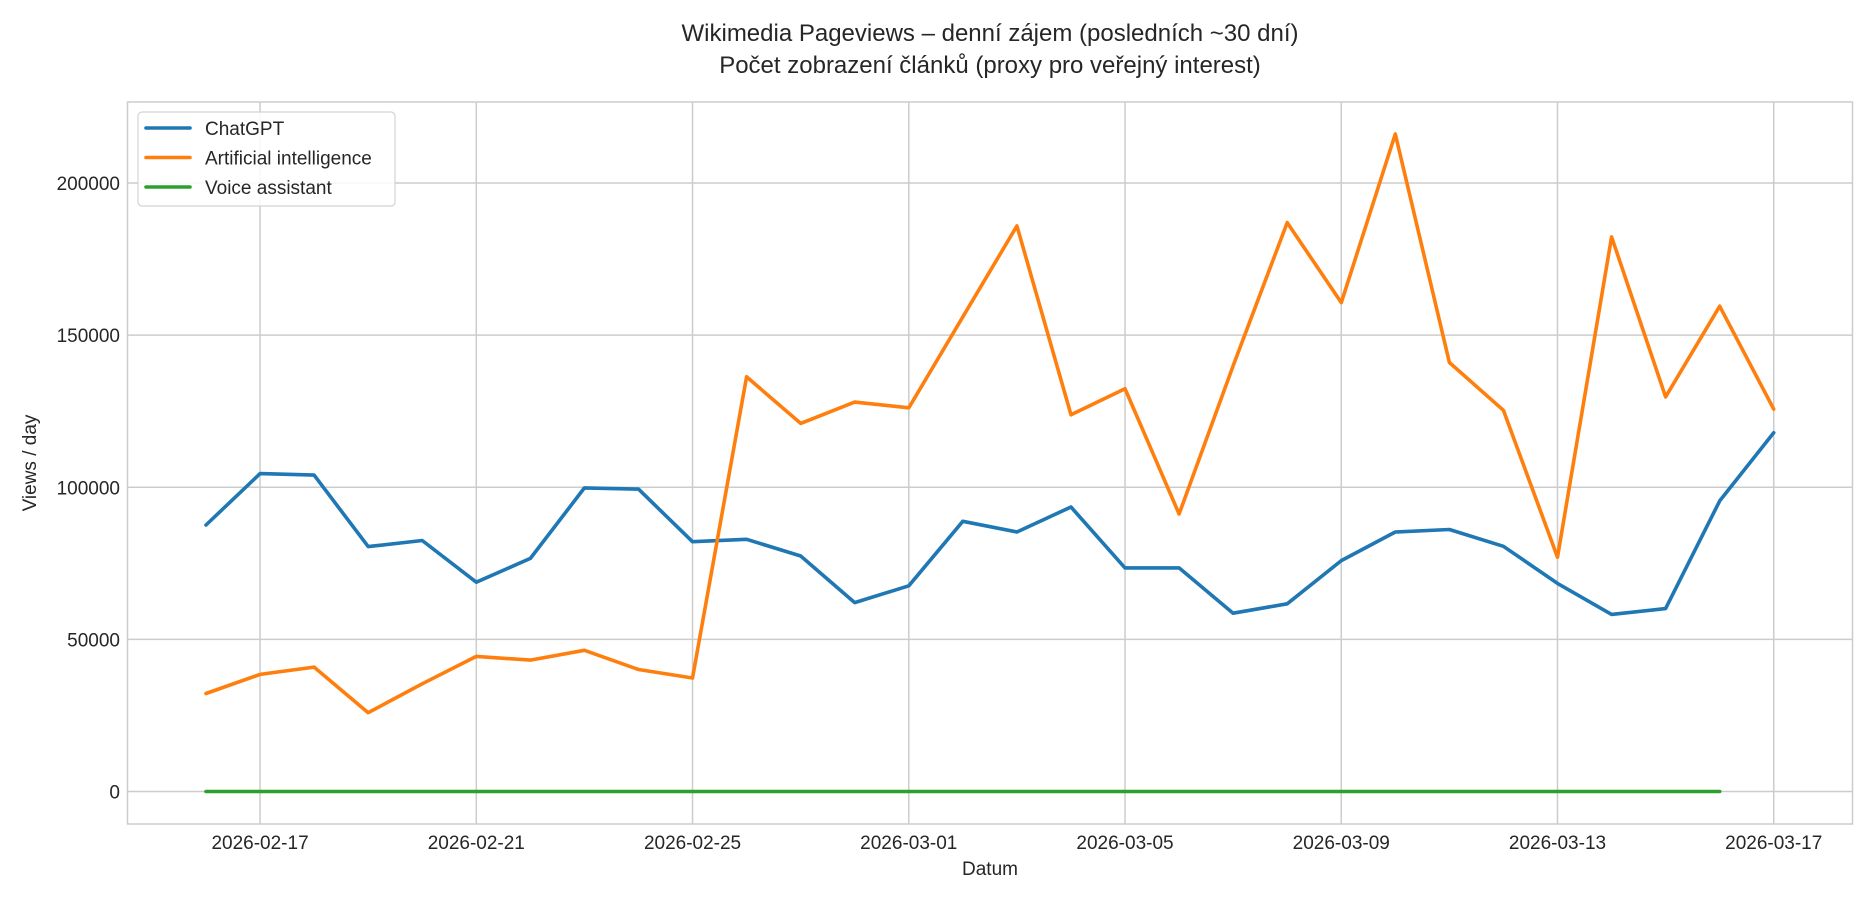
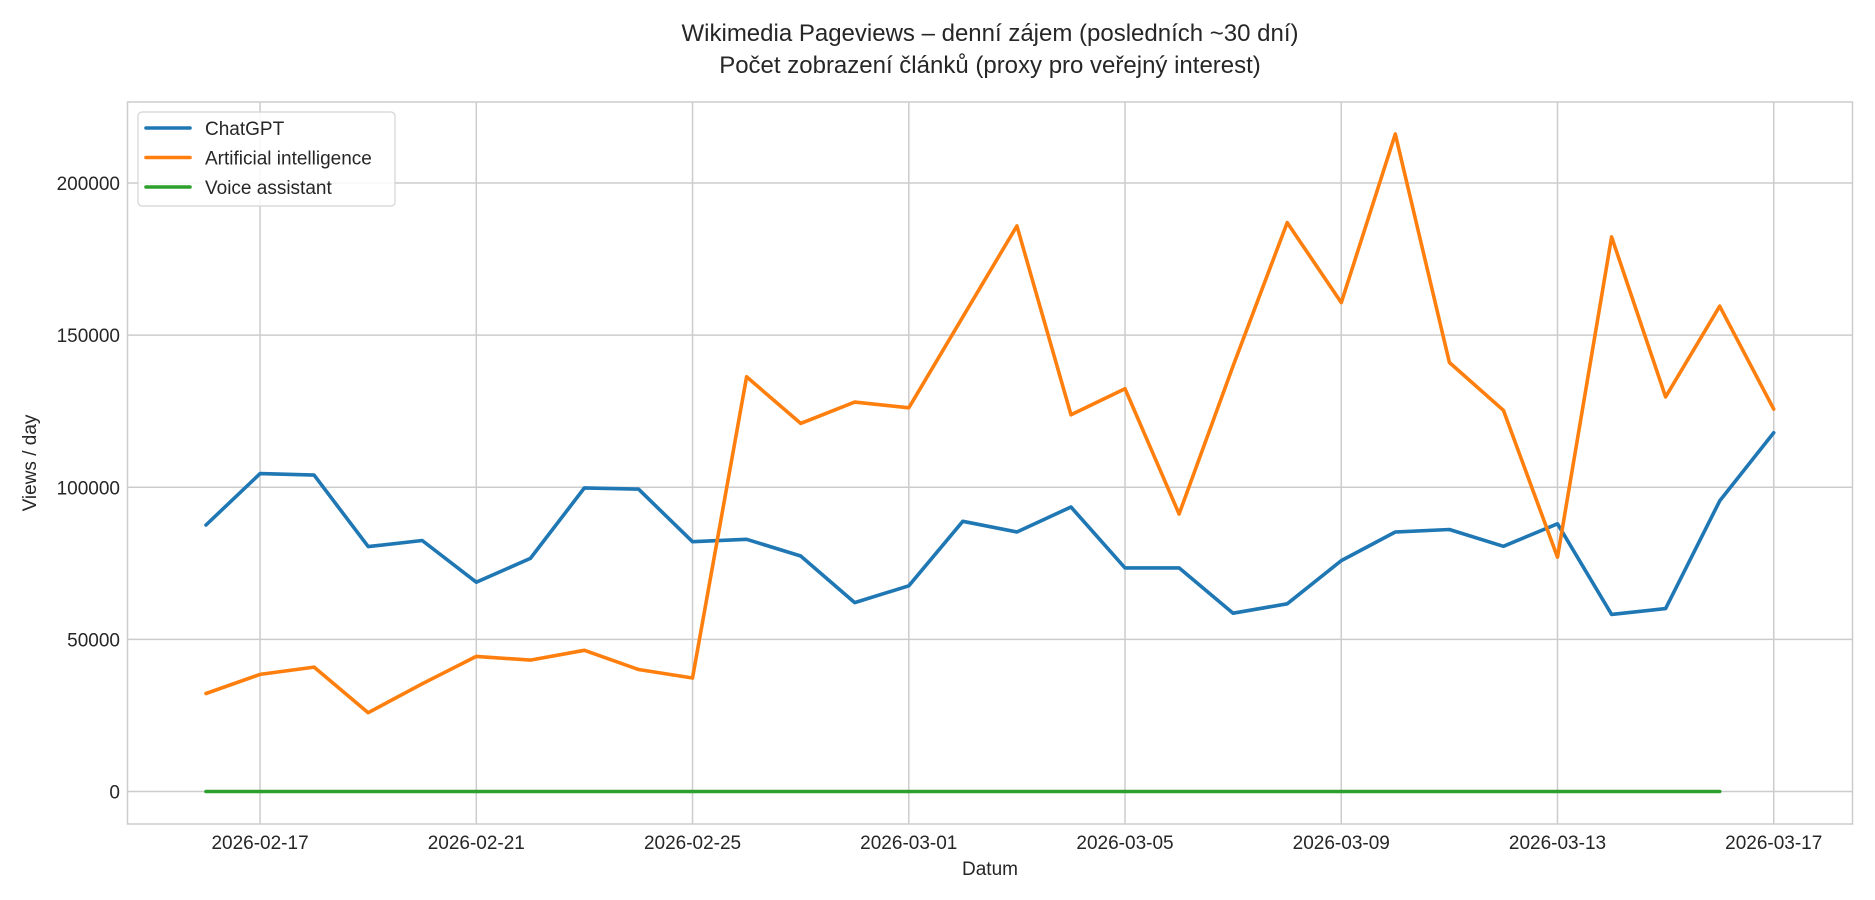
ChatGPT/2026-03-13: 68000 -> 88000
